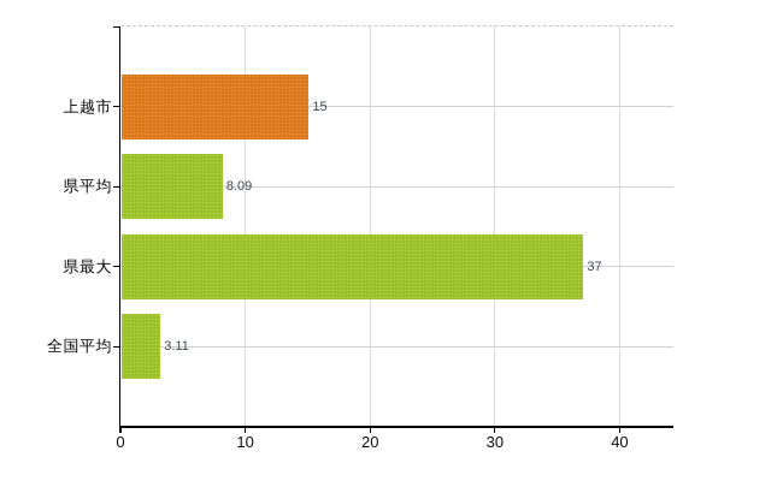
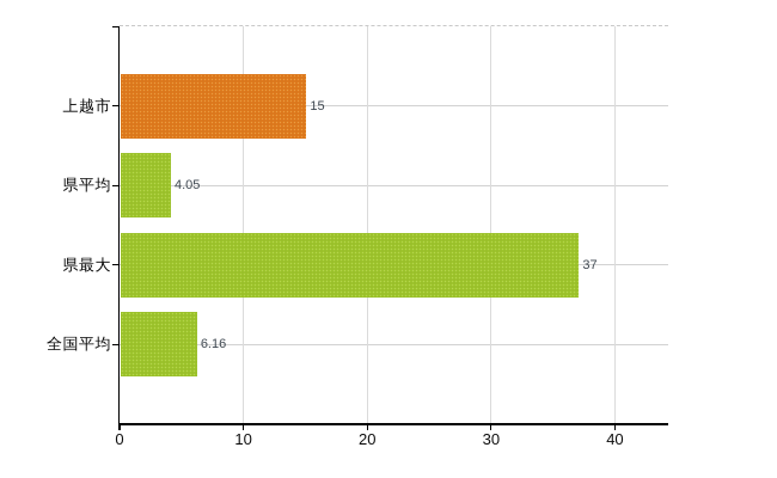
県平均: 8.09 -> 4.05
全国平均: 3.11 -> 6.16
